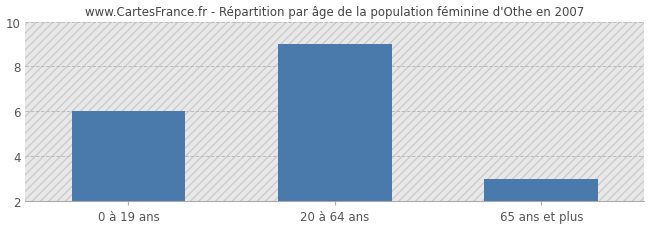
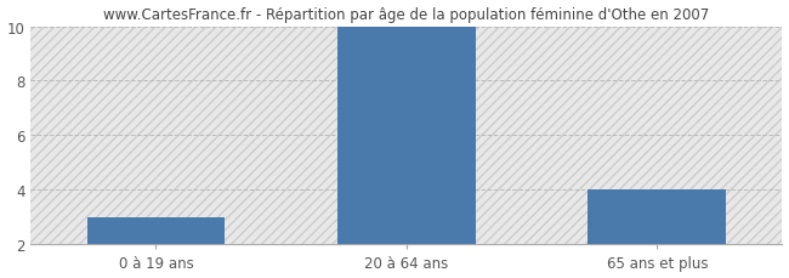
0 à 19 ans: 6 -> 3
20 à 64 ans: 9 -> 10
65 ans et plus: 3 -> 4
